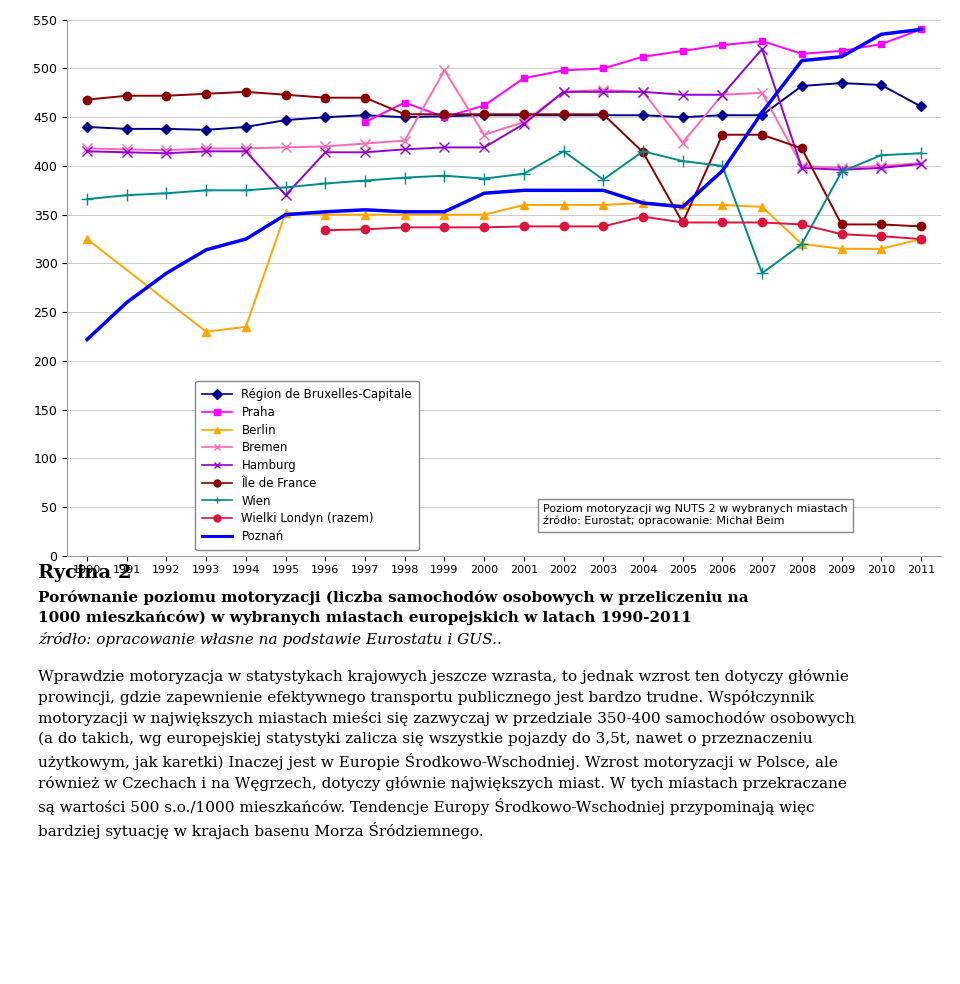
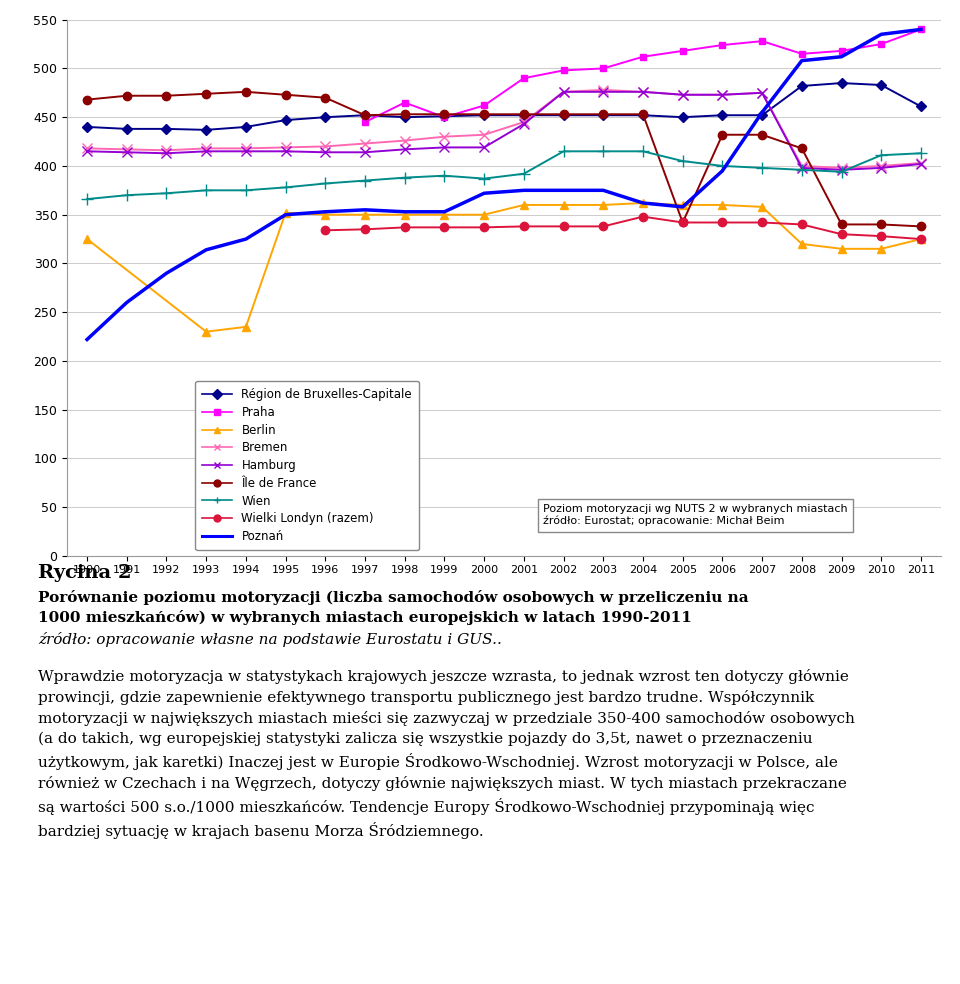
Hamburg/1995: 370 -> 415
Île de France/1997: 470 -> 452
Bremen/1999: 498 -> 430
Wien/2003: 386 -> 415
Île de France/2004: 414 -> 453
Bremen/2005: 424 -> 473
Hamburg/2007: 520 -> 475
Wien/2007: 290 -> 398
Wien/2008: 320 -> 396
